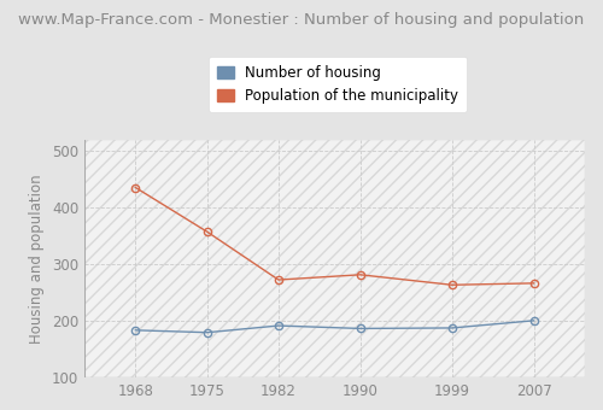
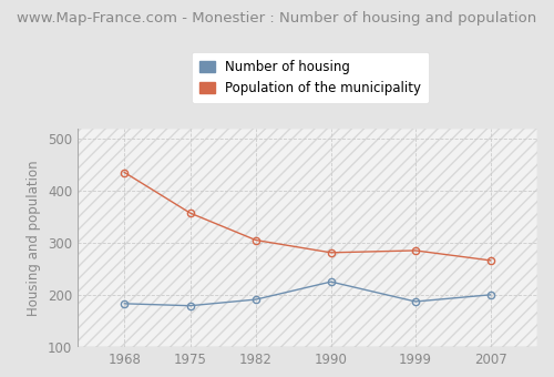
Population of the municipality/1982: 272 -> 305
Number of housing/1990: 186 -> 225
Population of the municipality/1999: 263 -> 285
